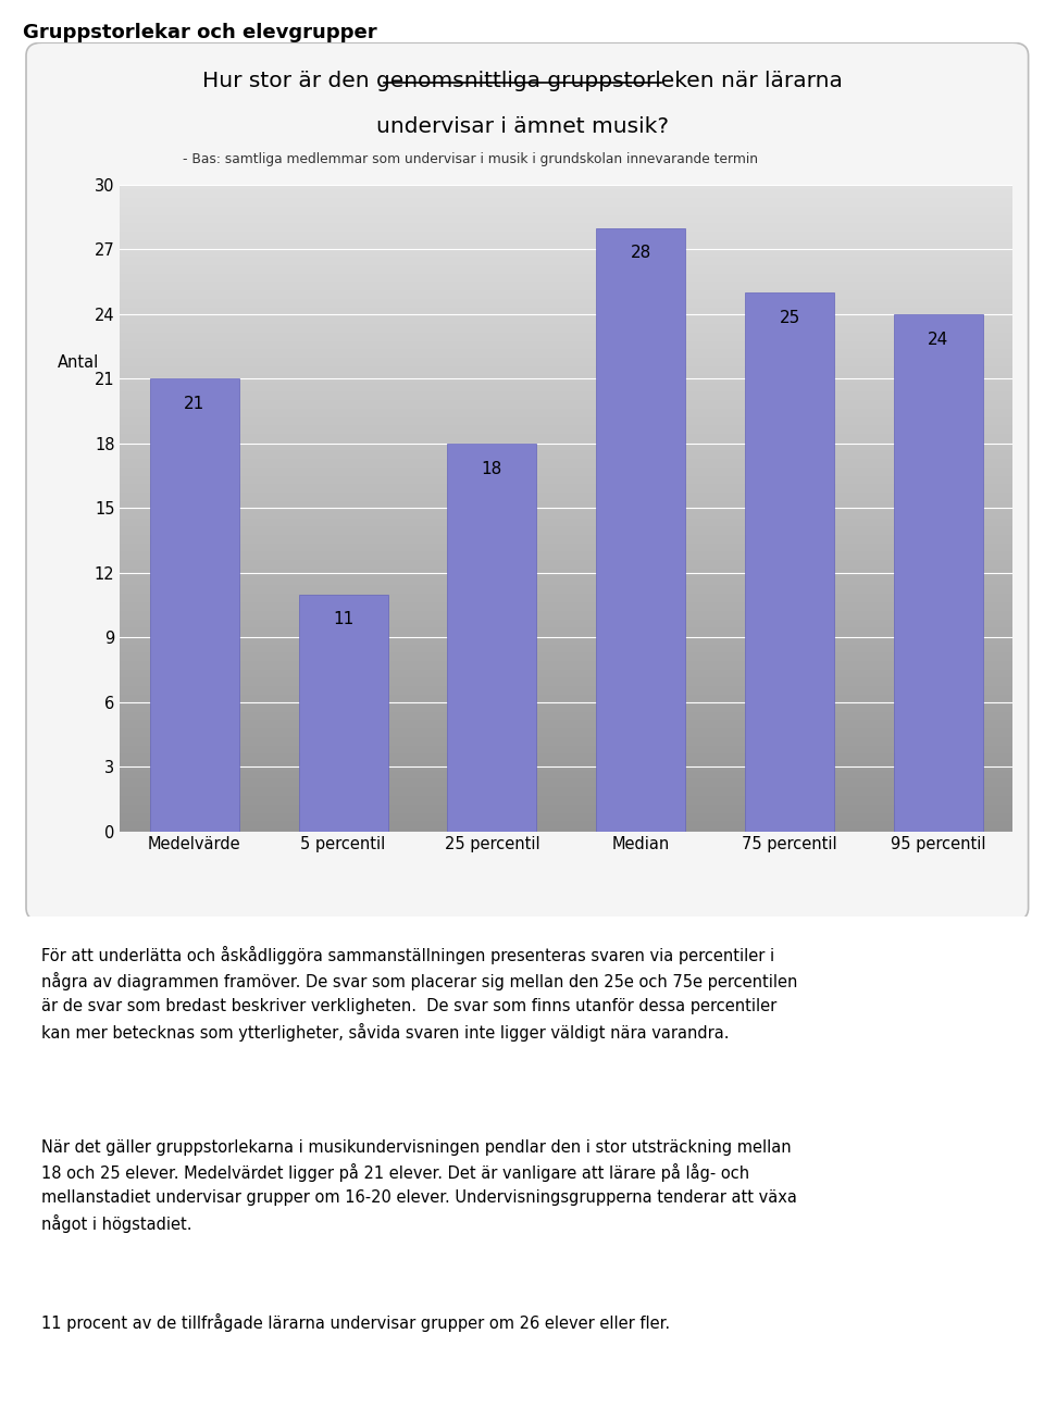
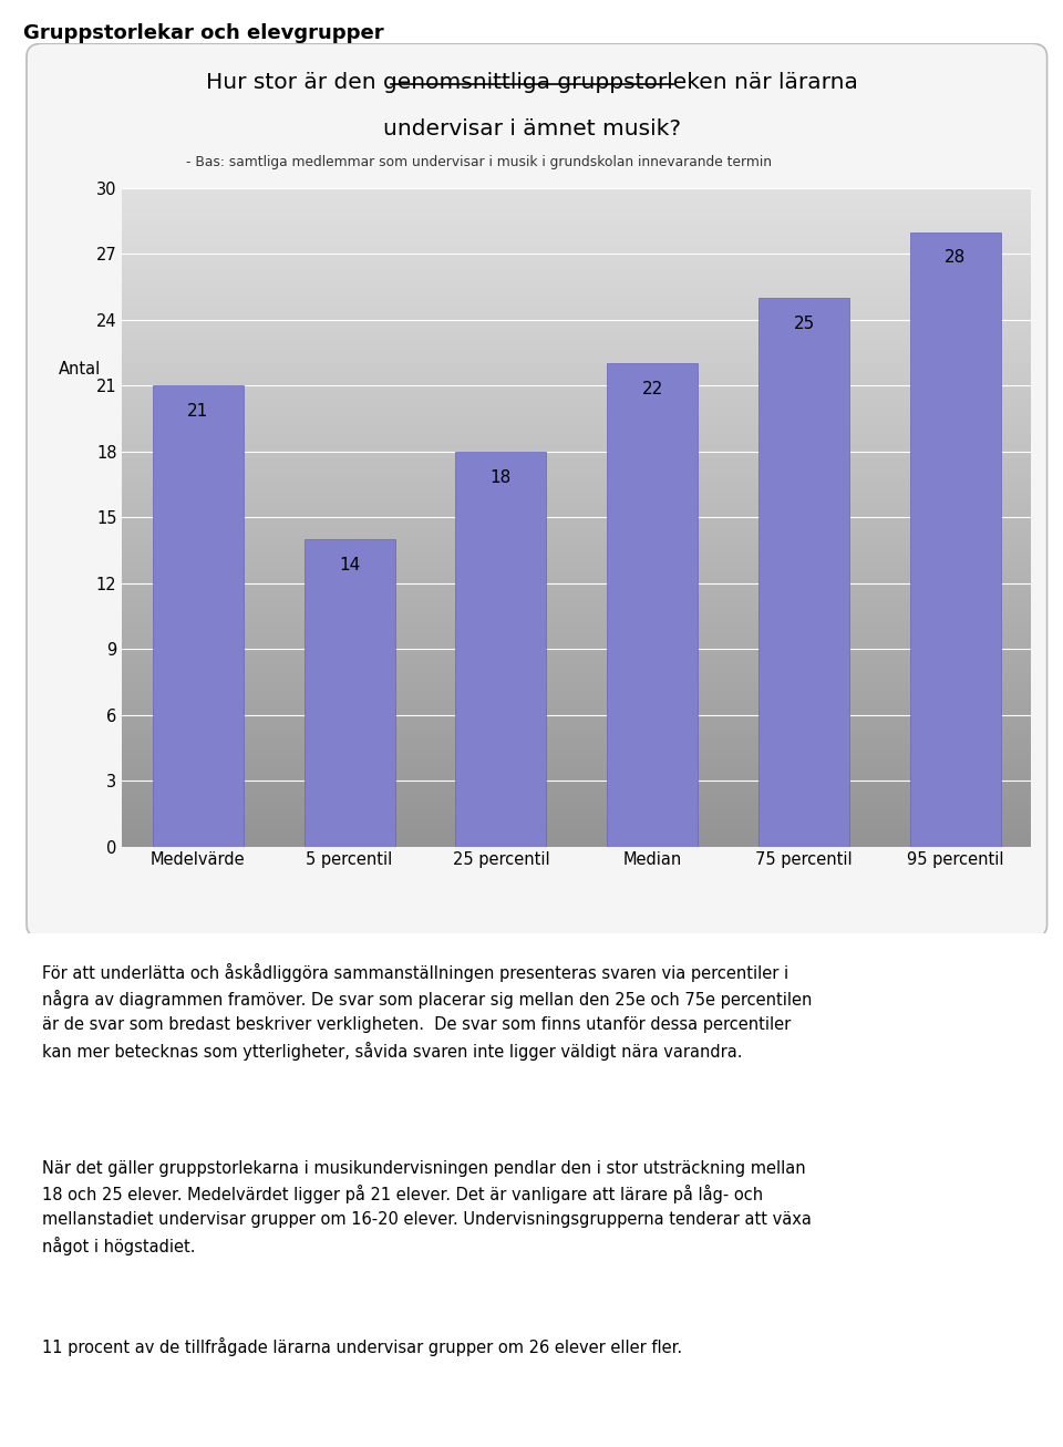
5 percentil: 11 -> 14
Median: 28 -> 22
95 percentil: 24 -> 28
